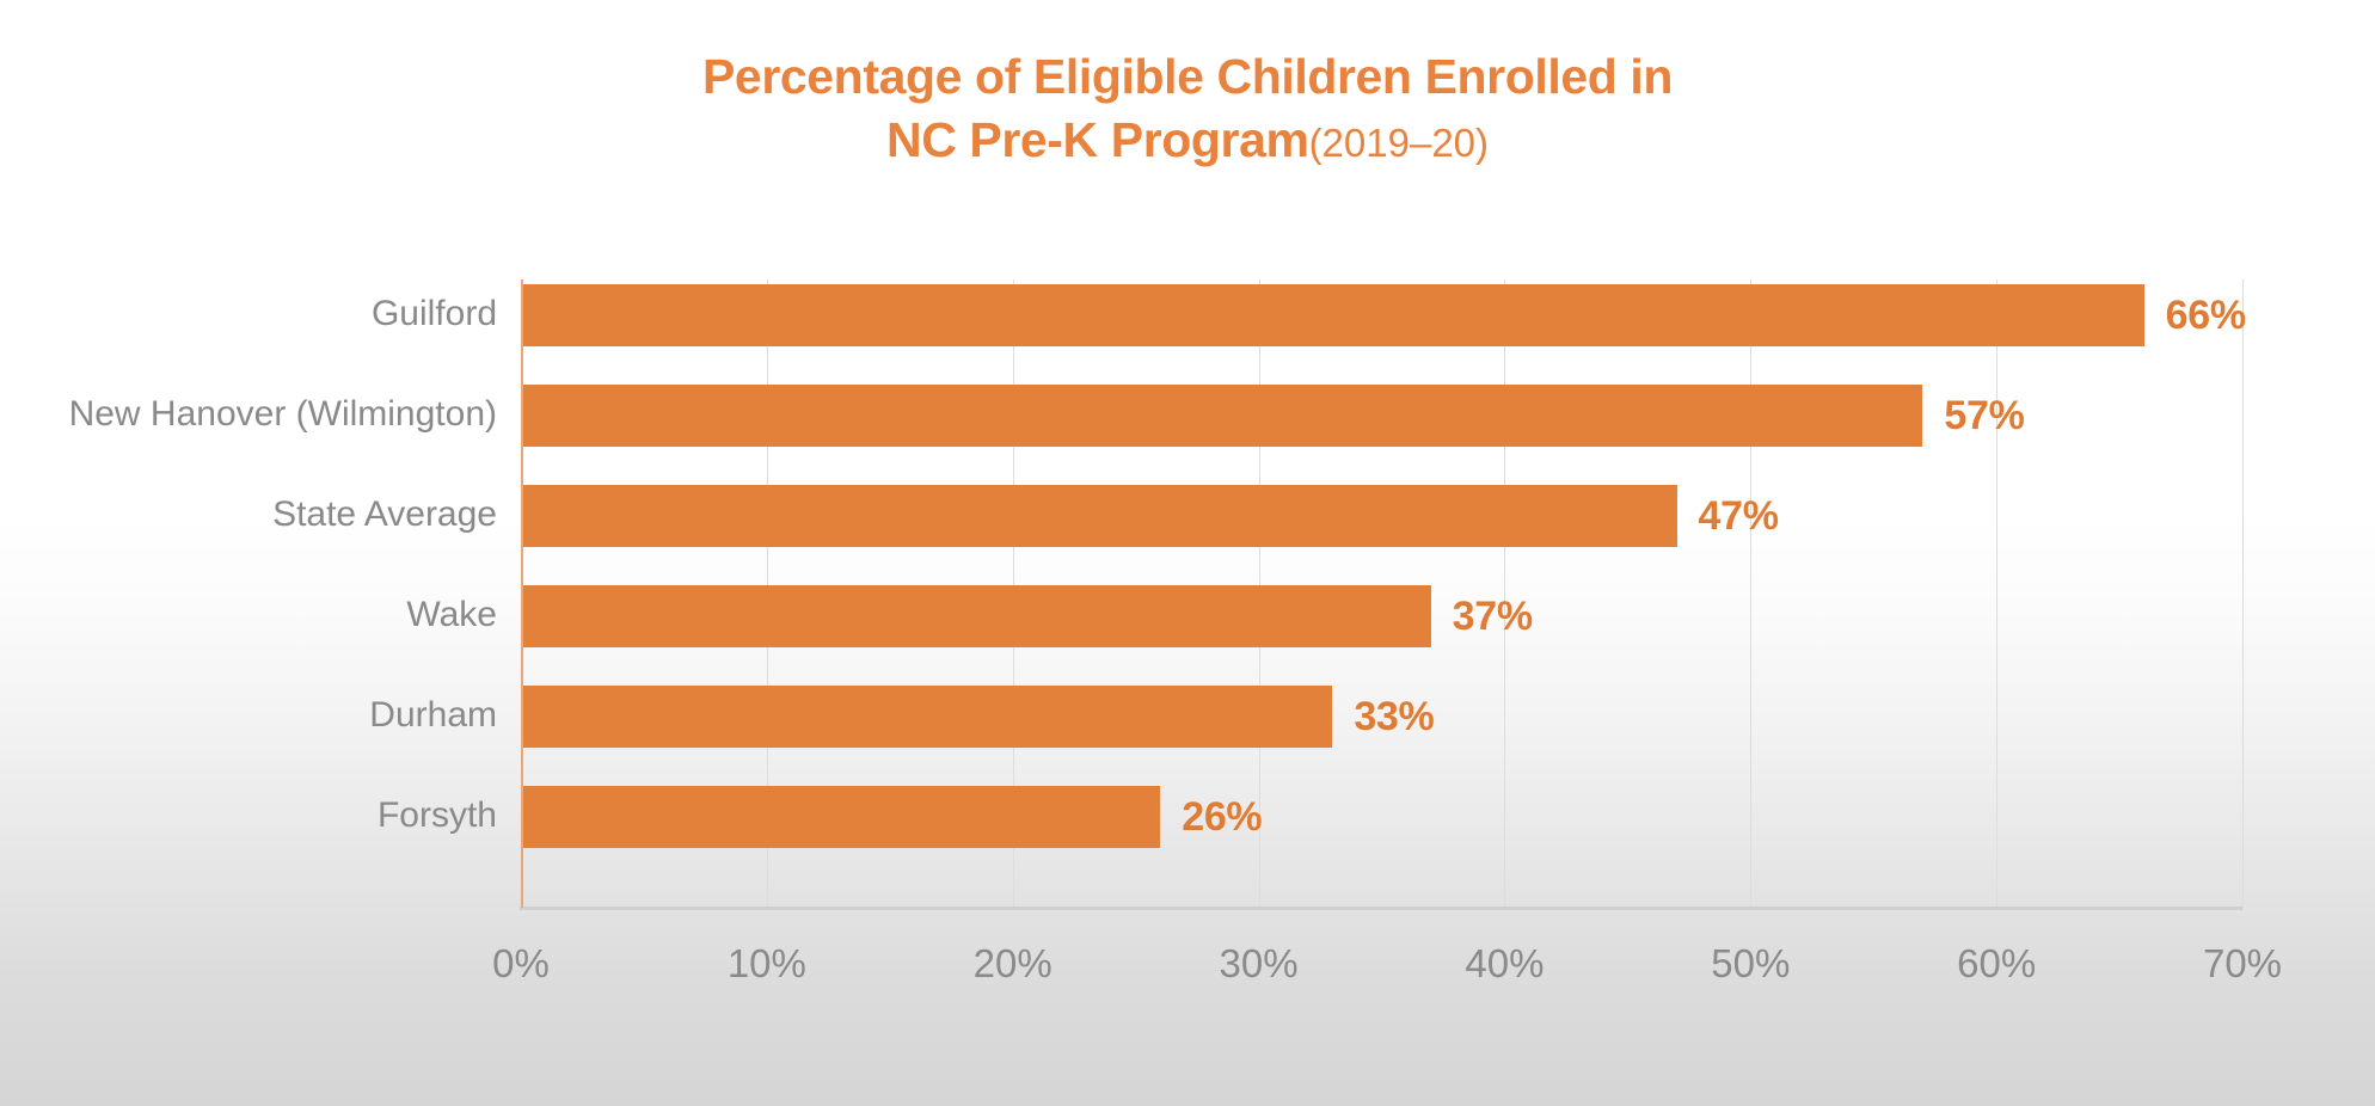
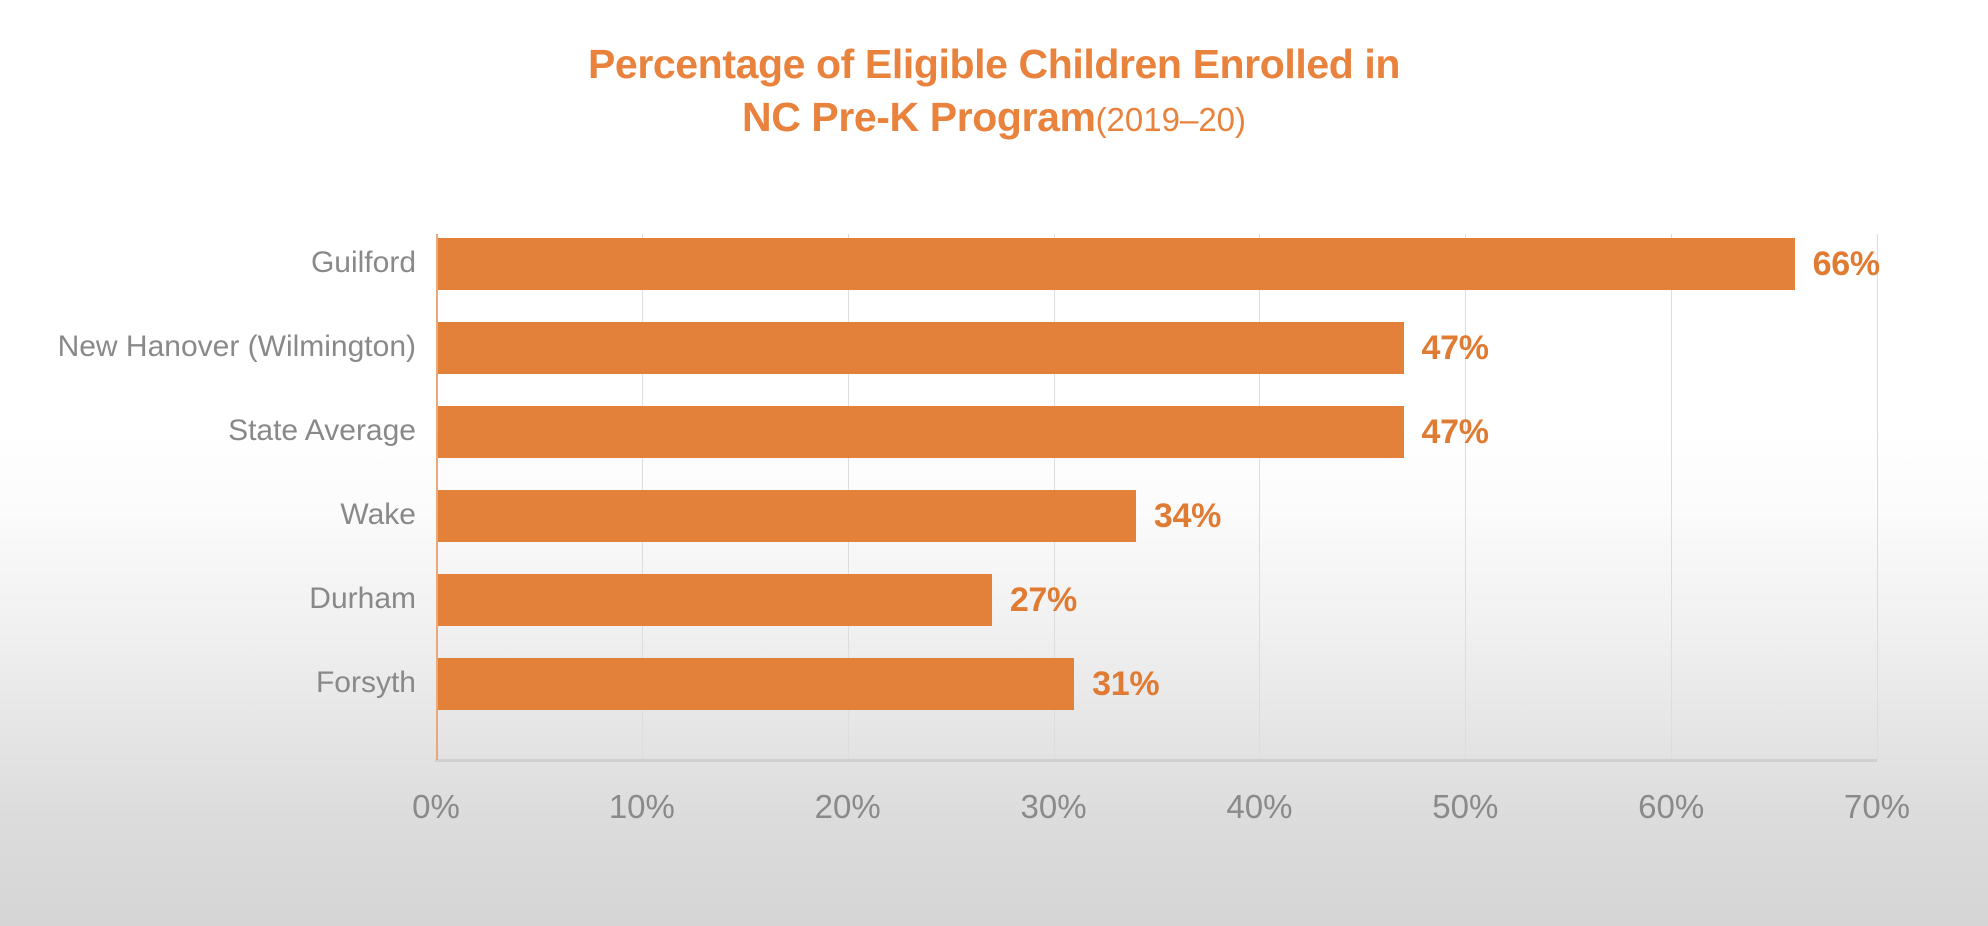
New Hanover (Wilmington): 57% -> 47%
Wake: 37% -> 34%
Durham: 33% -> 27%
Forsyth: 26% -> 31%
